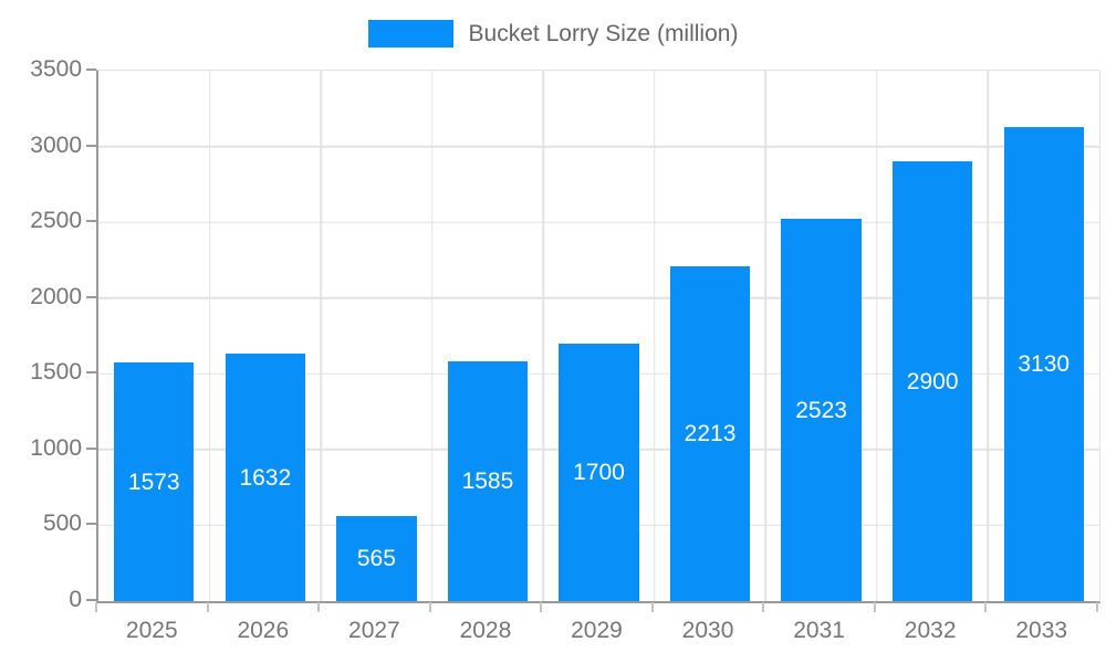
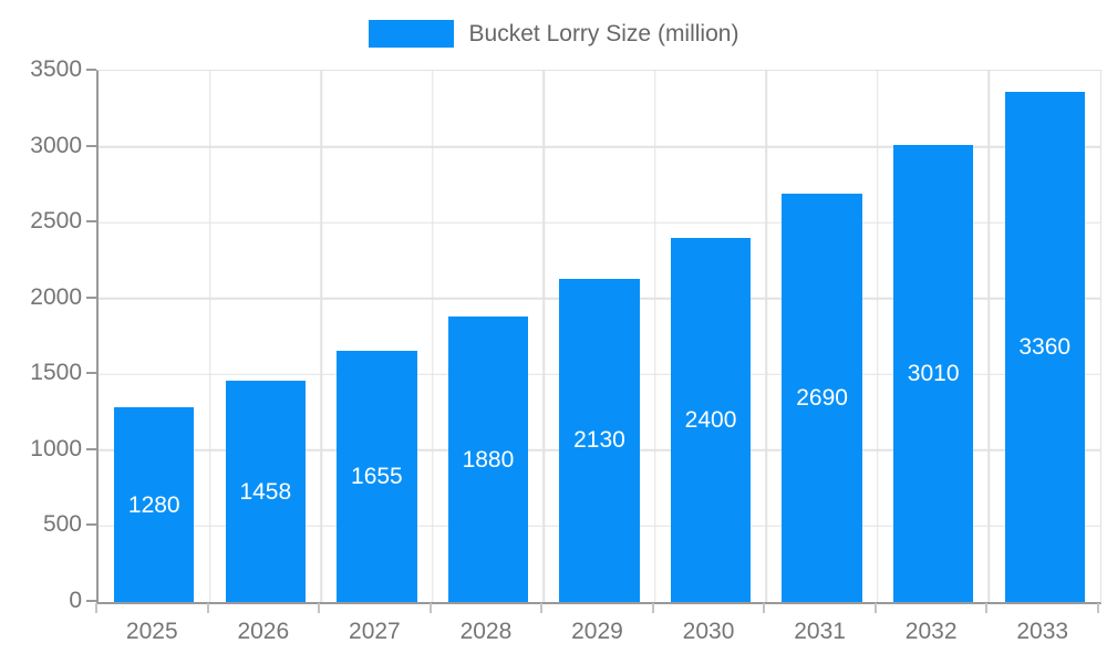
2025: 1573 -> 1280
2026: 1632 -> 1458
2027: 565 -> 1655
2028: 1585 -> 1880
2029: 1700 -> 2130
2030: 2213 -> 2400
2031: 2523 -> 2690
2032: 2900 -> 3010
2033: 3130 -> 3360
